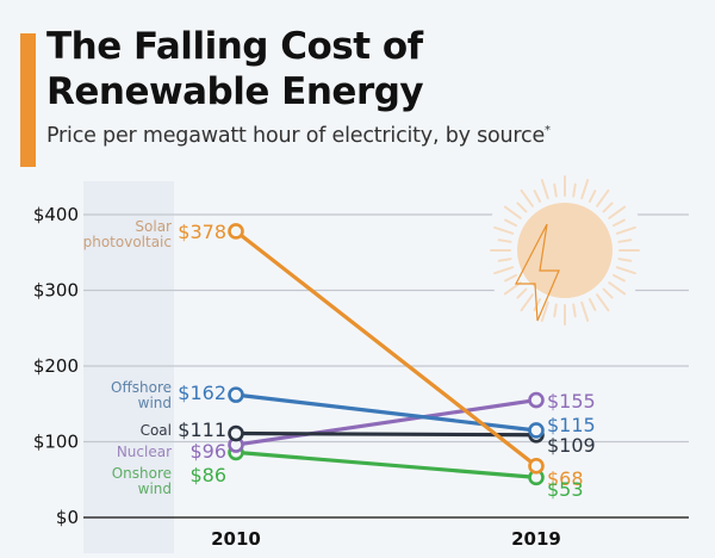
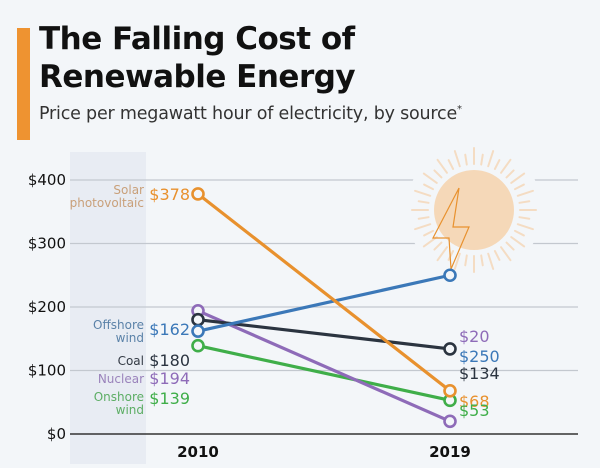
Coal/2010: $111 -> $180
Nuclear/2010: $96 -> $194
Onshore wind/2010: $86 -> $139
Offshore wind/2019: $115 -> $250
Coal/2019: $109 -> $134
Nuclear/2019: $155 -> $20
